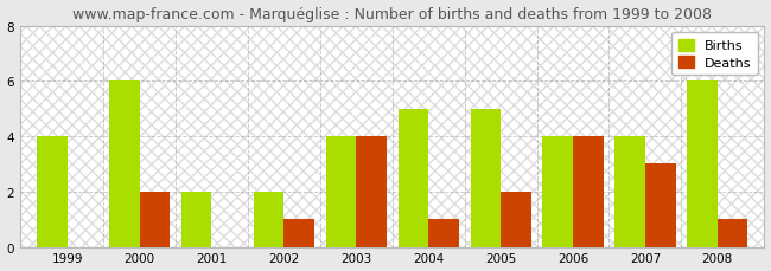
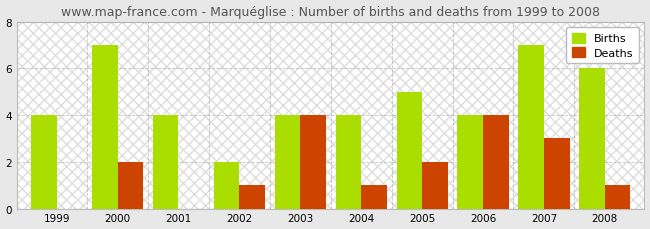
Births/2000: 6 -> 7
Births/2001: 2 -> 4
Births/2004: 5 -> 4
Births/2007: 4 -> 7
